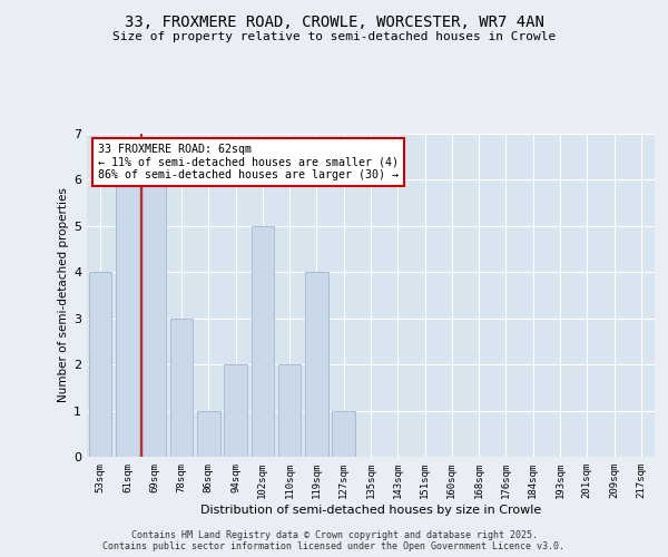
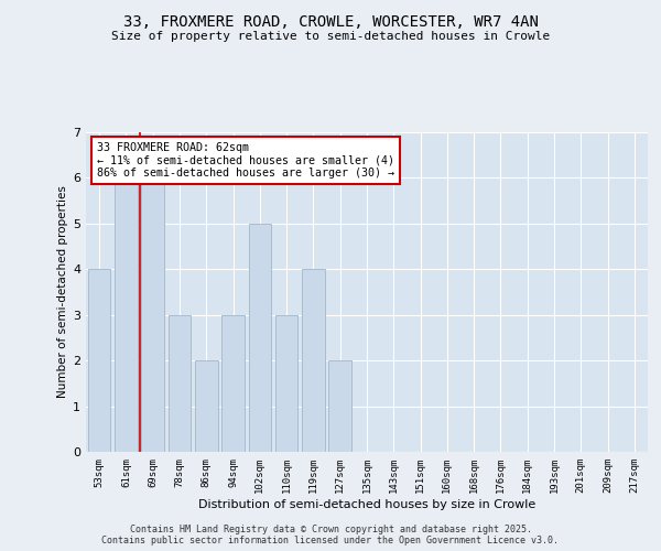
86sqm: 1 -> 2
94sqm: 2 -> 3
110sqm: 2 -> 3
127sqm: 1 -> 2
